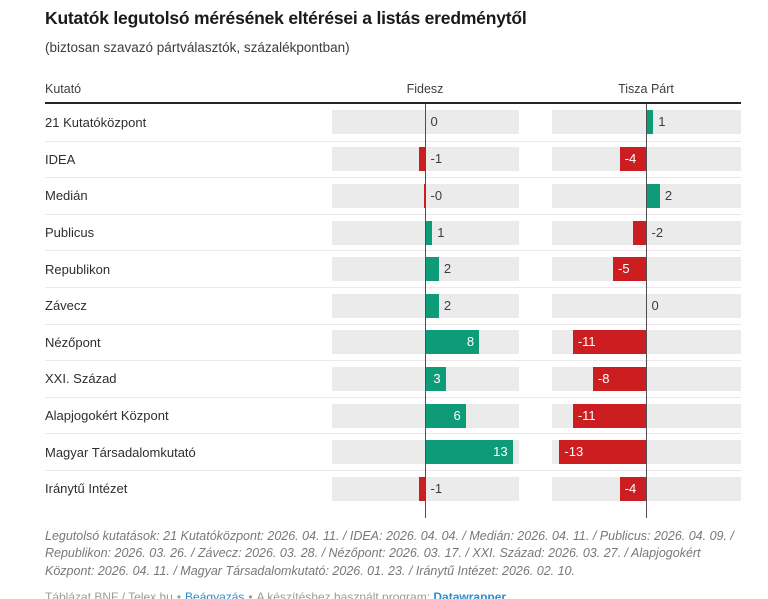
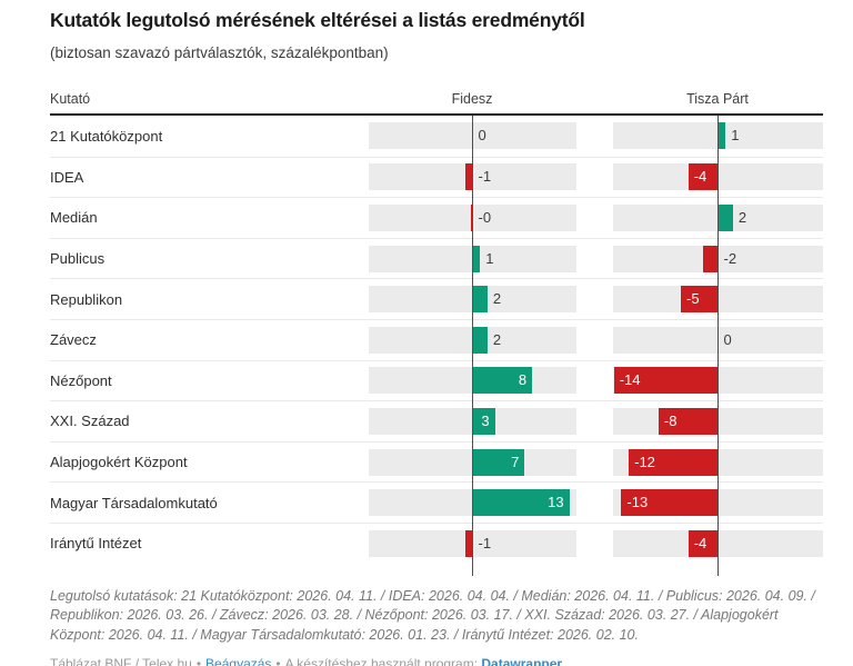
Tisza Párt/Nézőpont: -11 -> -14
Fidesz/Alapjogokért Központ: 6 -> 7
Tisza Párt/Alapjogokért Központ: -11 -> -12
